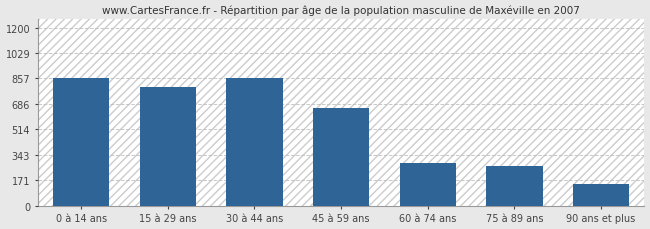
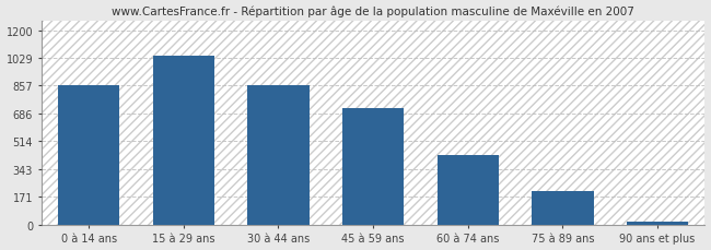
15 à 29 ans: 800 -> 1040
45 à 59 ans: 660 -> 720
60 à 74 ans: 290 -> 430
75 à 89 ans: 270 -> 200
90 ans et plus: 150 -> 20
